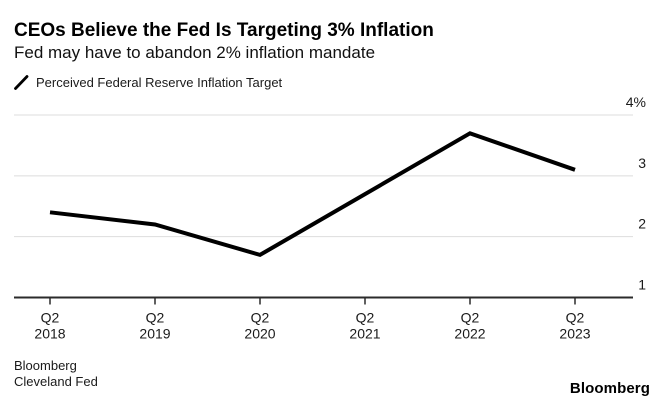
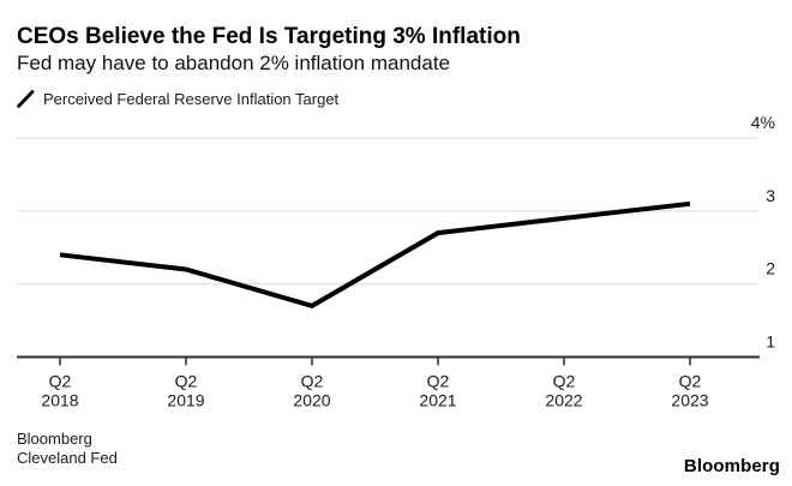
Q2 2022: 3.7% -> 2.9%
